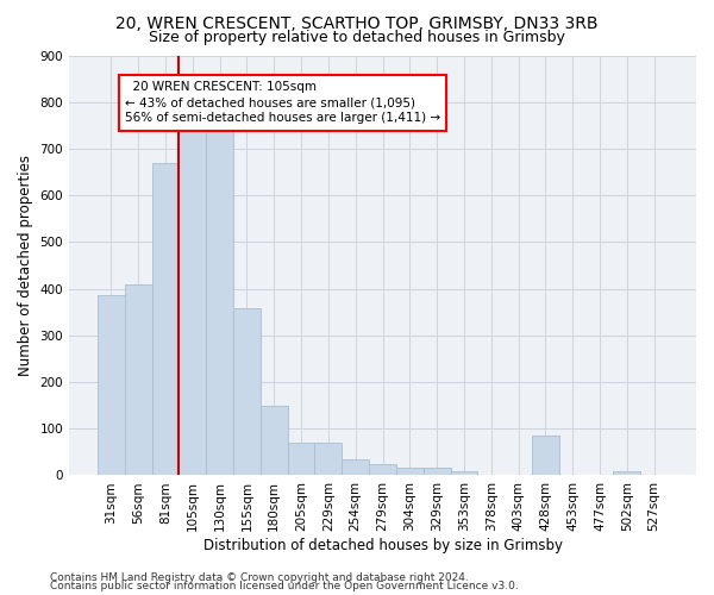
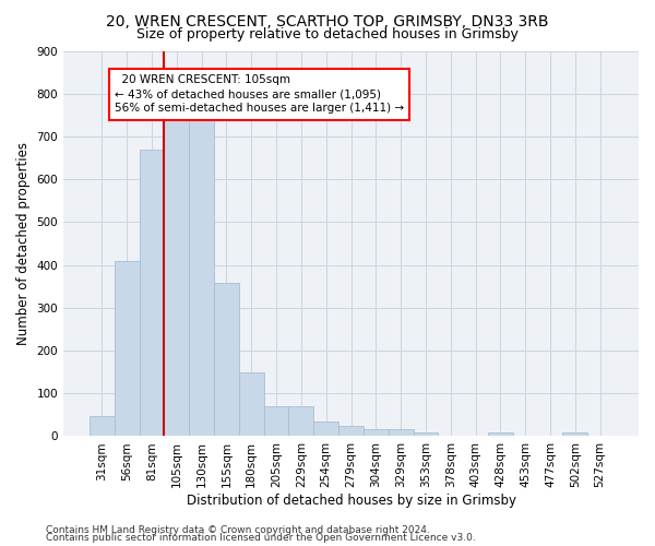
31sqm: 385 -> 47
428sqm: 85 -> 10
